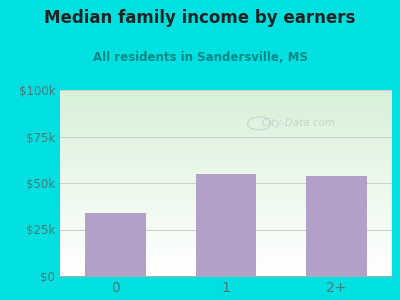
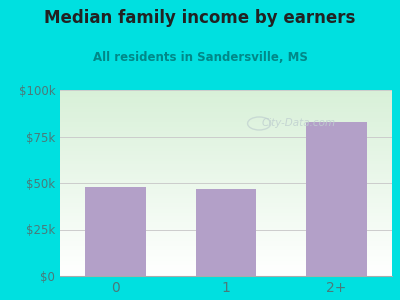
0: $34k -> $48k
1: $55k -> $47k
2+: $54k -> $83k
